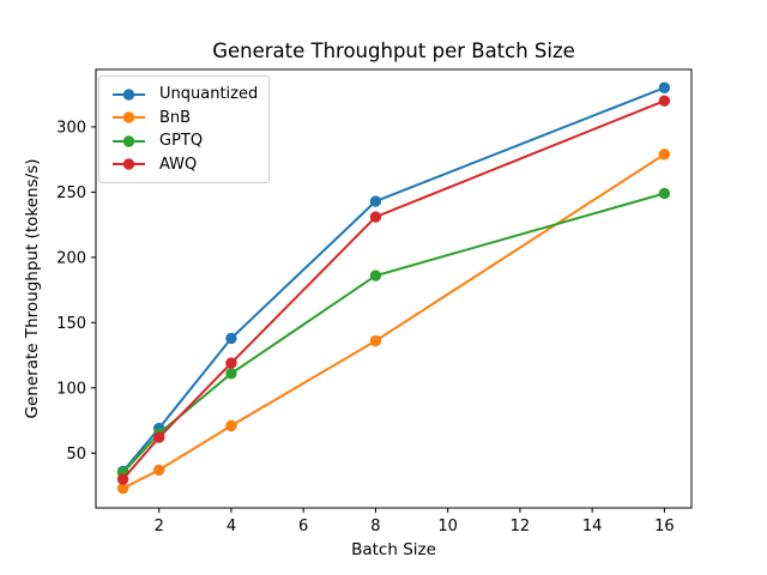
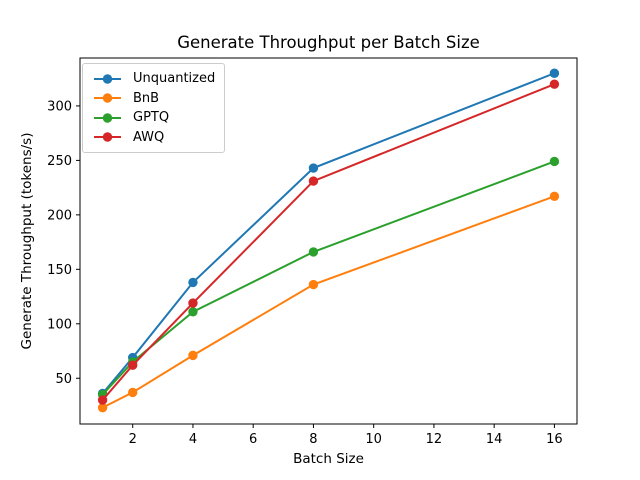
GPTQ/8: 186 -> 166
BnB/16: 279 -> 217
